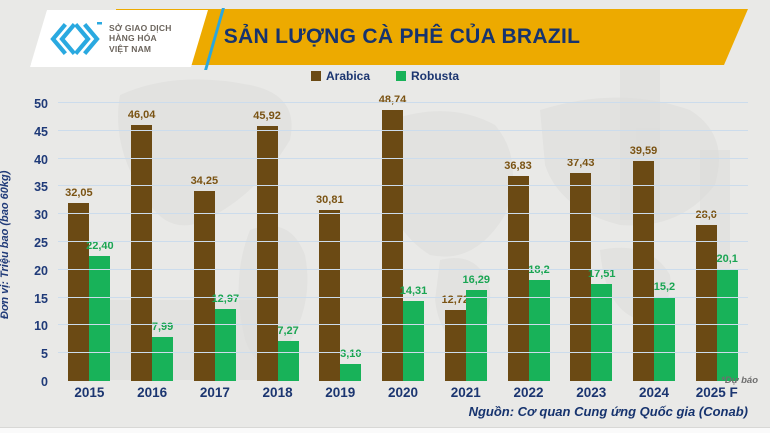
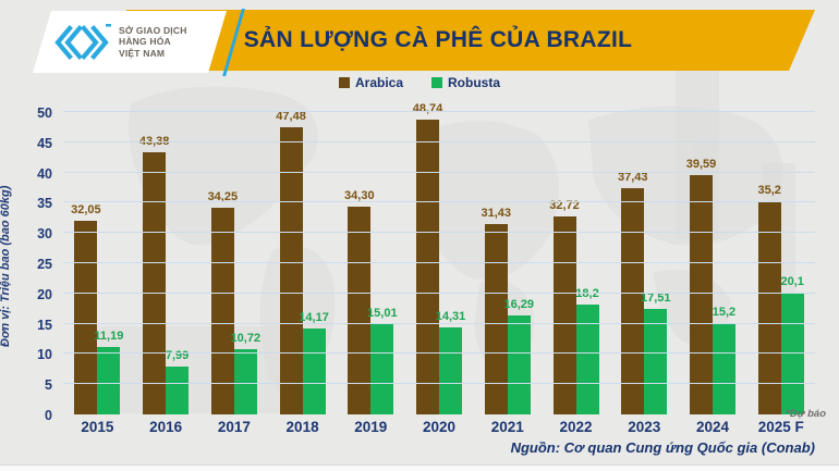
Robusta/2015: 22,40 -> 11,19
Arabica/2016: 46,04 -> 43,38
Robusta/2017: 12,97 -> 10,72
Arabica/2018: 45,92 -> 47,48
Robusta/2018: 7,27 -> 14,17
Arabica/2019: 30,81 -> 34,30
Robusta/2019: 3,10 -> 15,01
Arabica/2021: 12,72 -> 31,43
Arabica/2022: 36,83 -> 32,72
Arabica/2025 F: 28,0 -> 35,2
